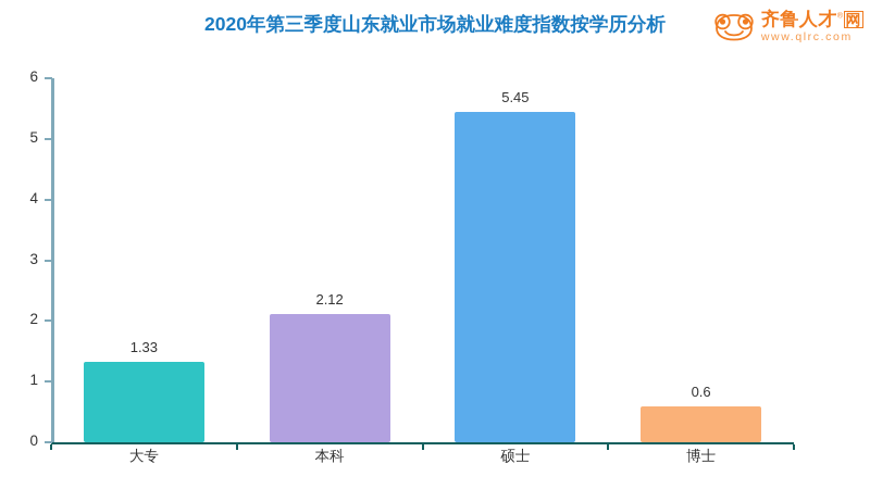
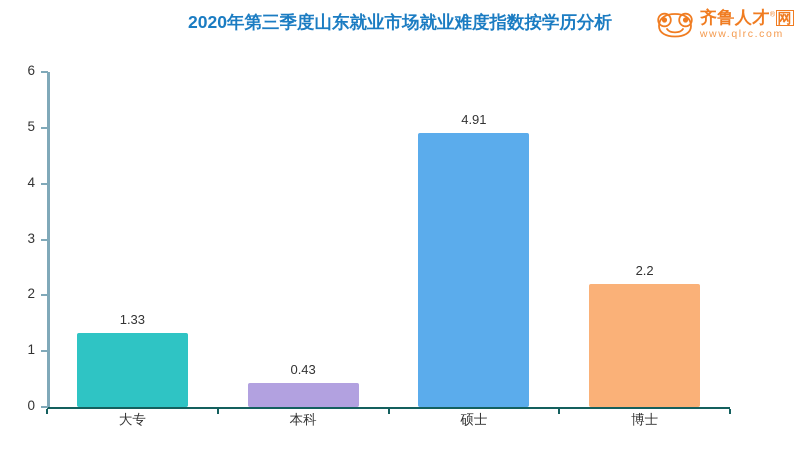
本科: 2.12 -> 0.43
硕士: 5.45 -> 4.91
博士: 0.6 -> 2.2
